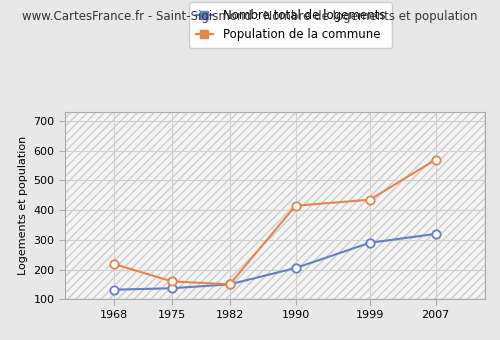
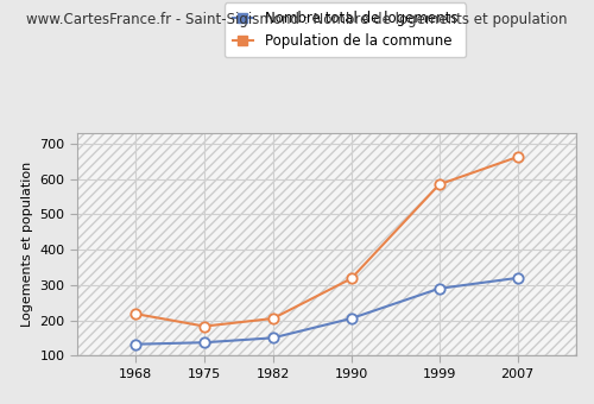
Population de la commune/1975: 160 -> 183
Population de la commune/1982: 150 -> 205
Population de la commune/1990: 415 -> 318
Population de la commune/1999: 435 -> 585
Population de la commune/2007: 570 -> 663
